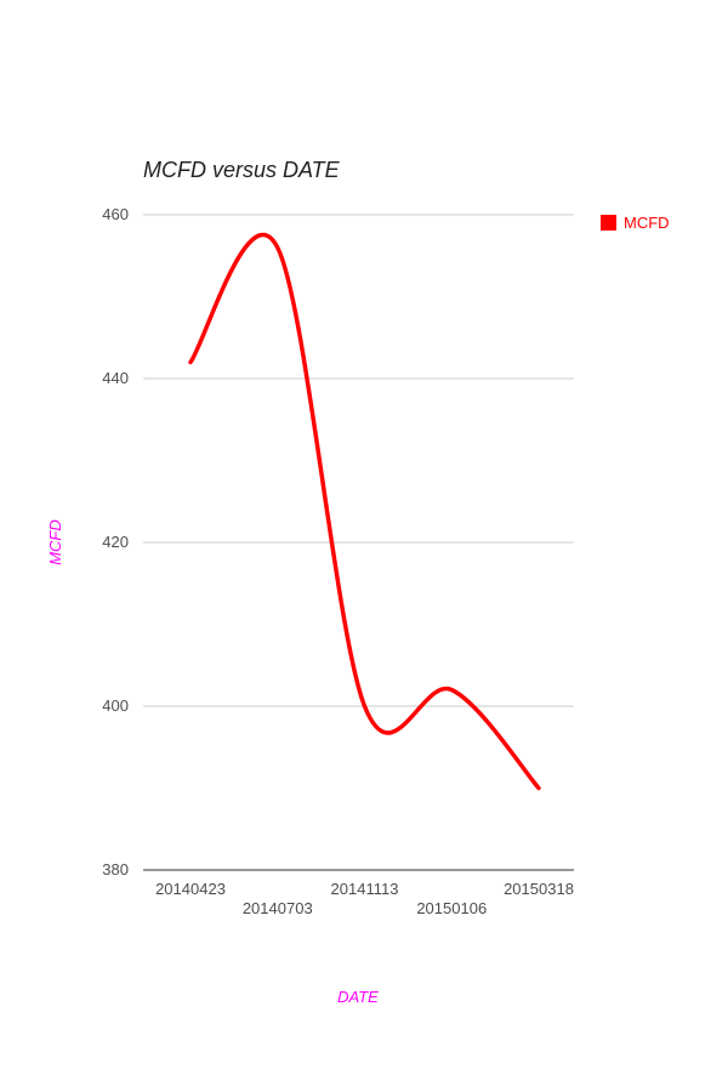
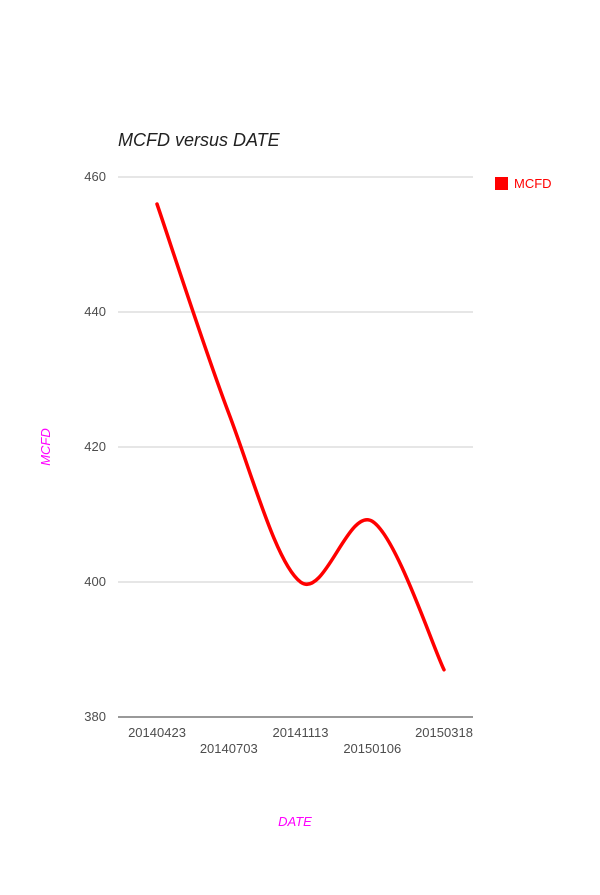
20140423: 442 -> 456
20140703: 456 -> 425
20150106: 402 -> 409
20150318: 390 -> 387
